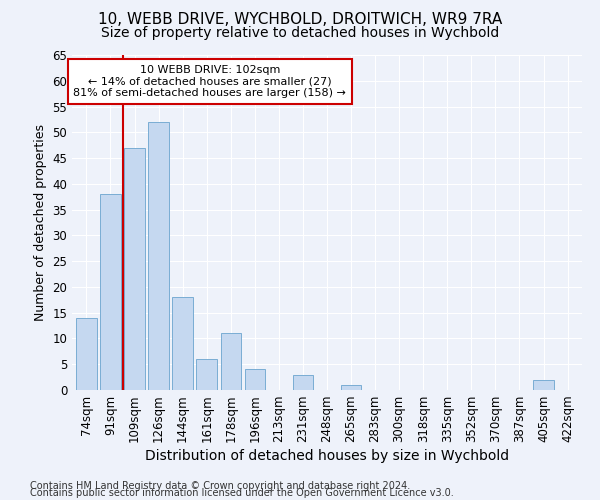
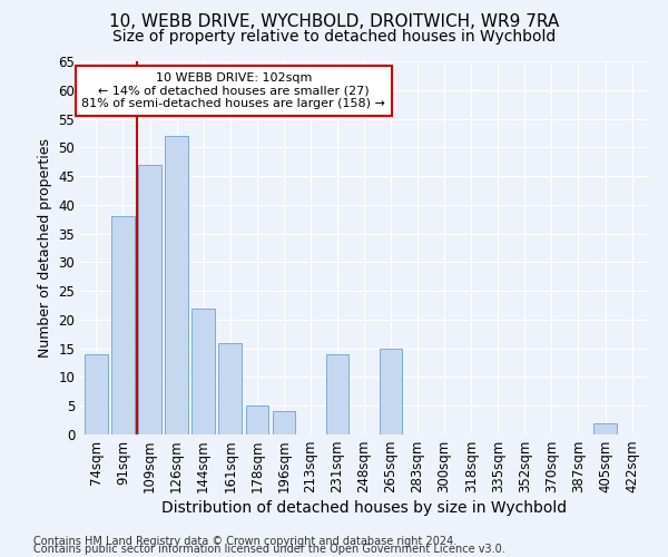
144sqm: 18 -> 22
161sqm: 6 -> 16
178sqm: 11 -> 5
231sqm: 3 -> 14
265sqm: 1 -> 15
